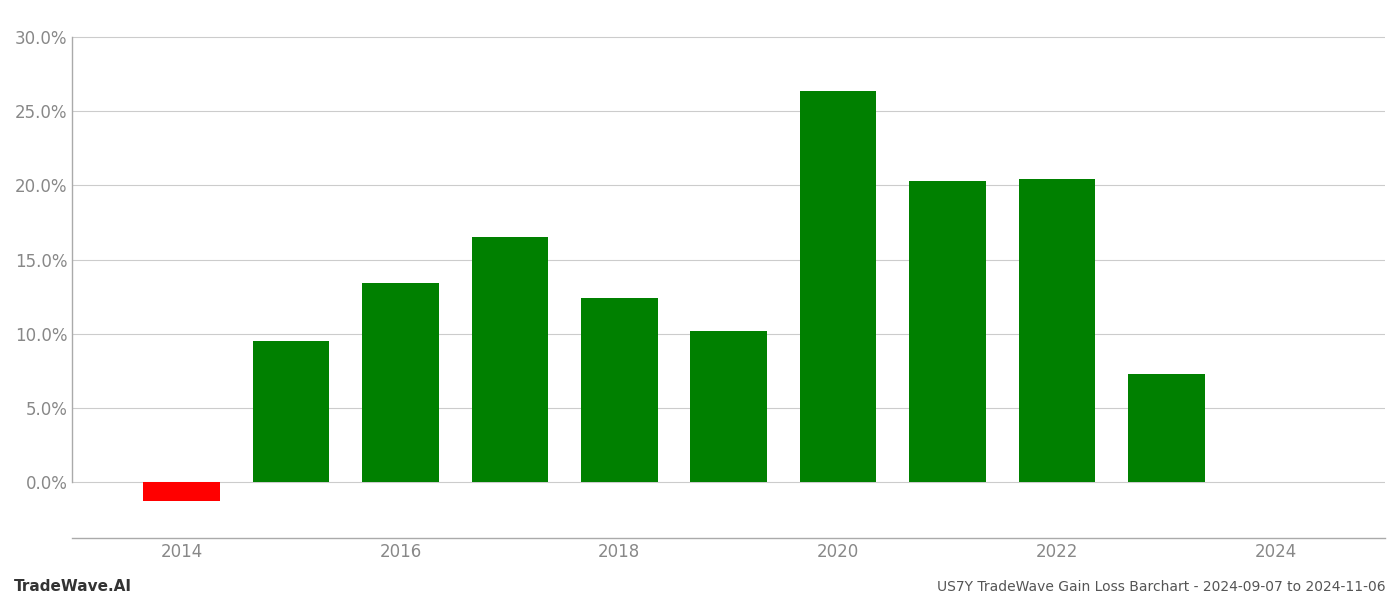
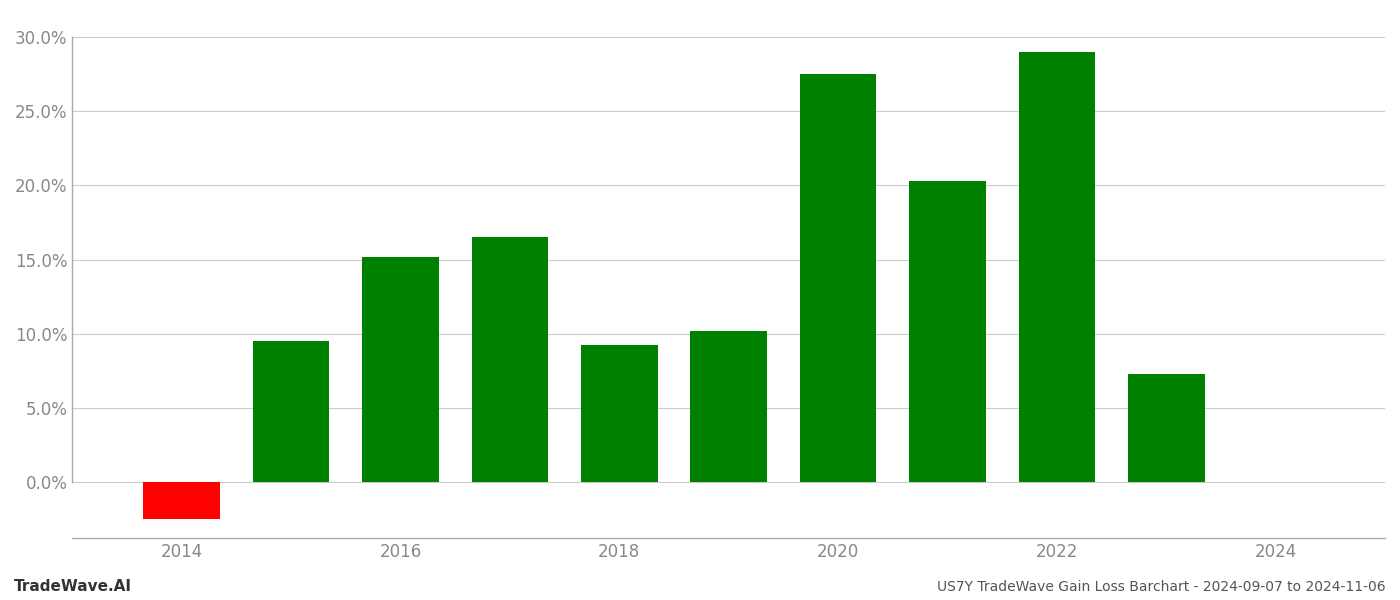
2014: -1.3% -> -2.5%
2016: 13.4% -> 15.2%
2018: 12.4% -> 9.2%
2020: 26.4% -> 27.5%
2022: 20.4% -> 29.0%
